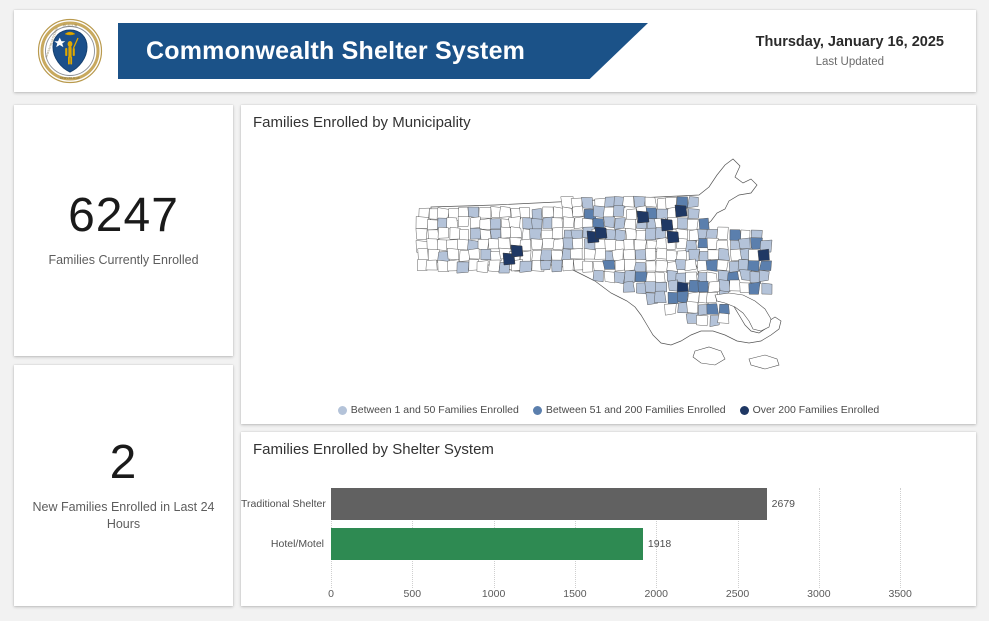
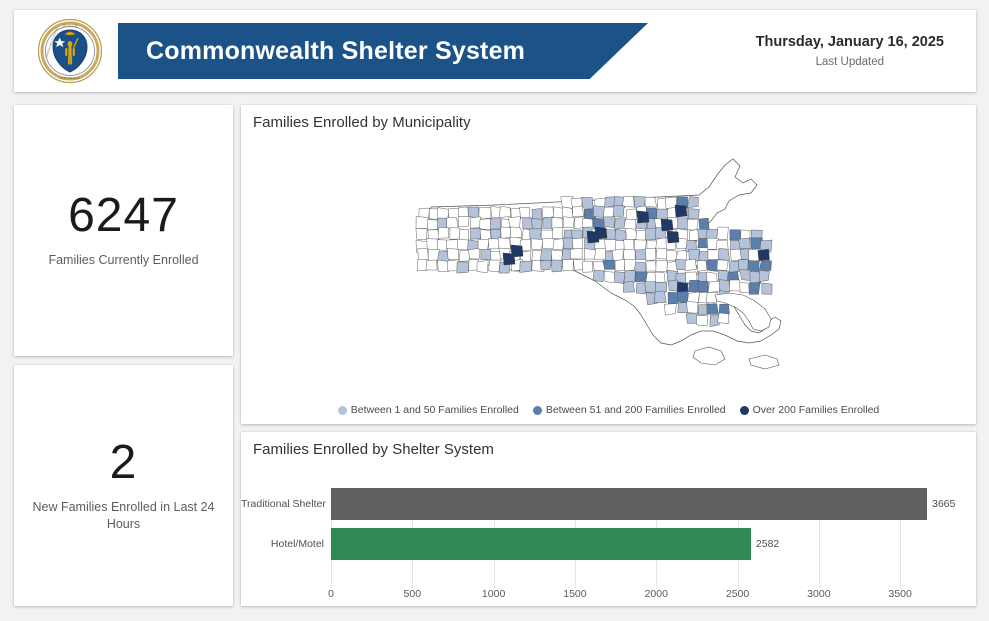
Families Enrolled by Shelter System/Traditional Shelter: 2679 -> 3665
Families Enrolled by Shelter System/Hotel/Motel: 1918 -> 2582
